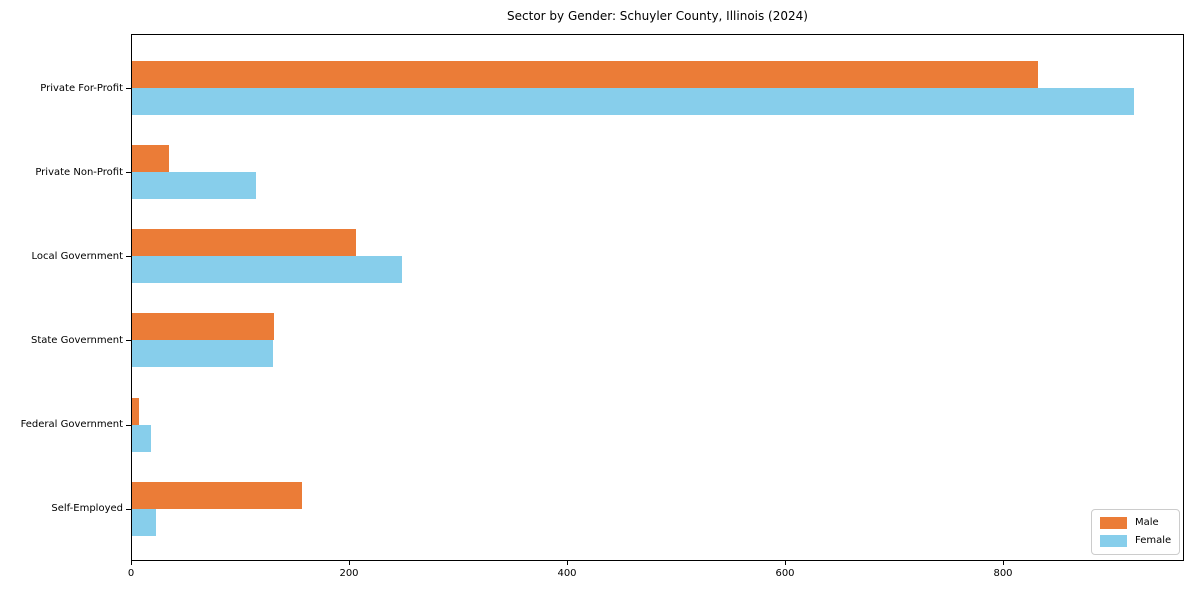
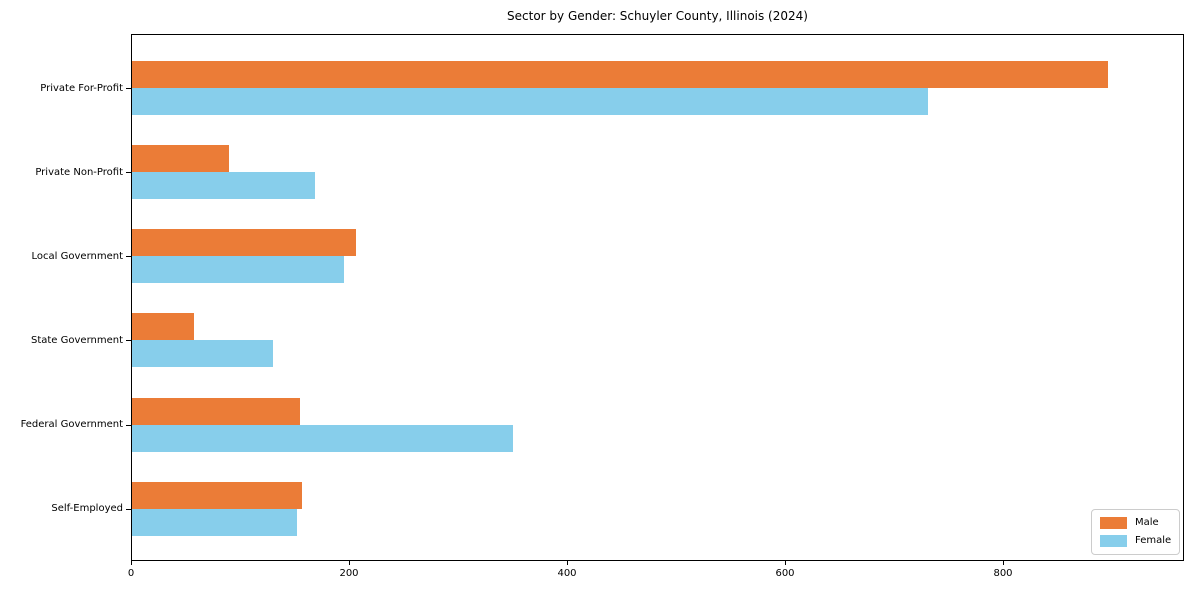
Male/Private For-Profit: 832 -> 896
Female/Private For-Profit: 920 -> 731
Male/Private Non-Profit: 35 -> 90
Female/Private Non-Profit: 115 -> 169
Female/Local Government: 249 -> 195
Male/State Government: 131 -> 58
Male/Federal Government: 7 -> 155
Female/Federal Government: 18 -> 350
Female/Self-Employed: 23 -> 152
